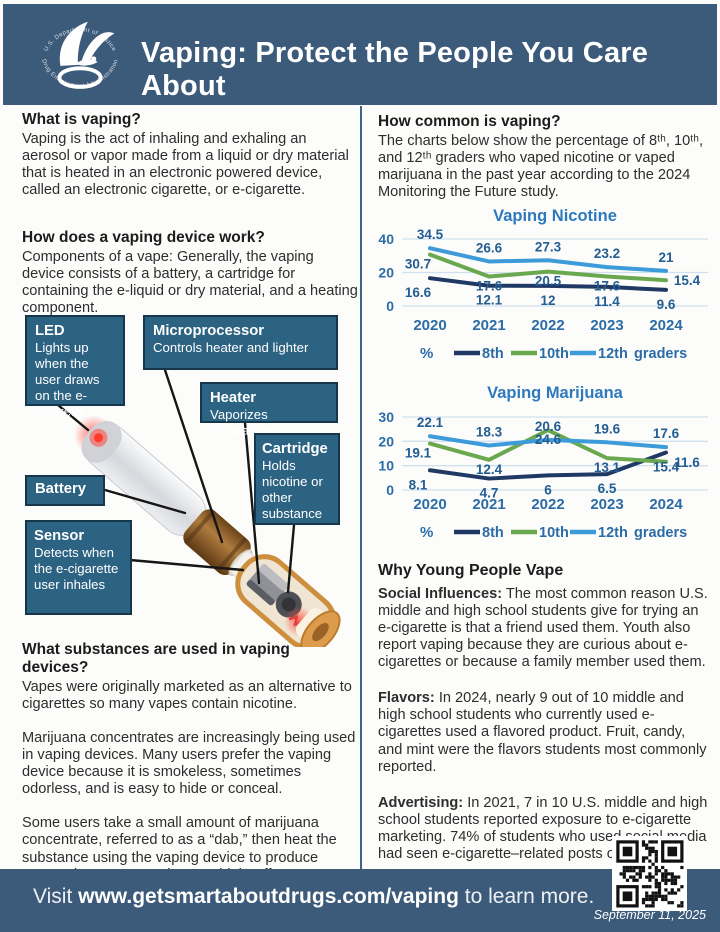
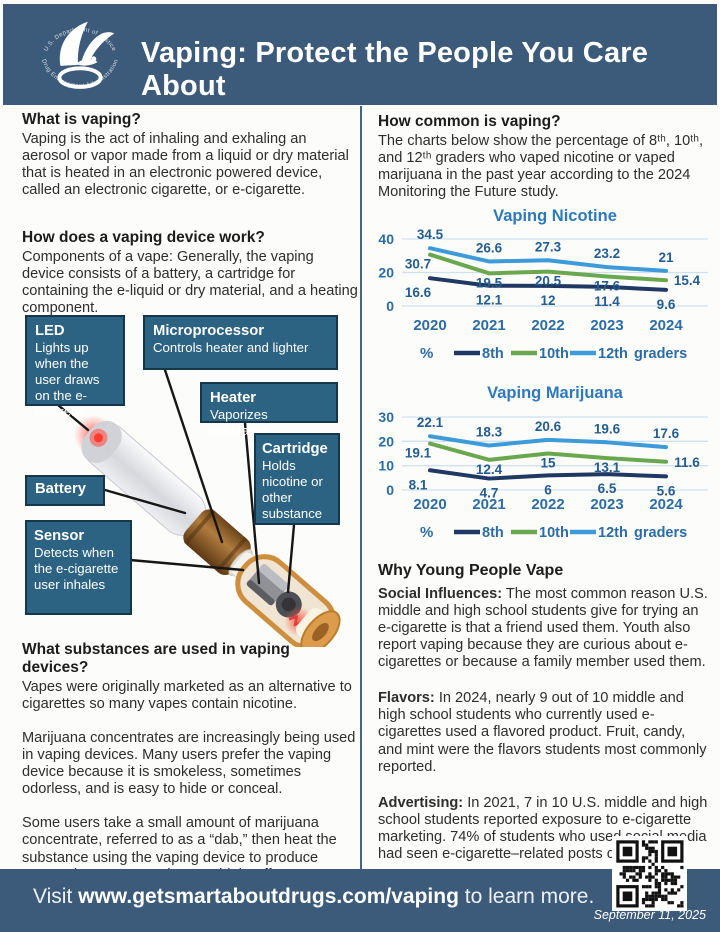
Vaping Nicotine/10th/2021: 17.6 -> 19.5
Vaping Marijuana/10th/2022: 24.6 -> 15
Vaping Marijuana/8th/2024: 15.4 -> 5.6
